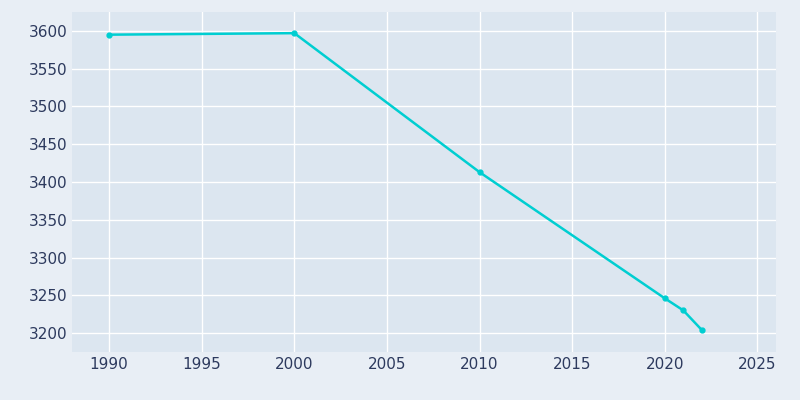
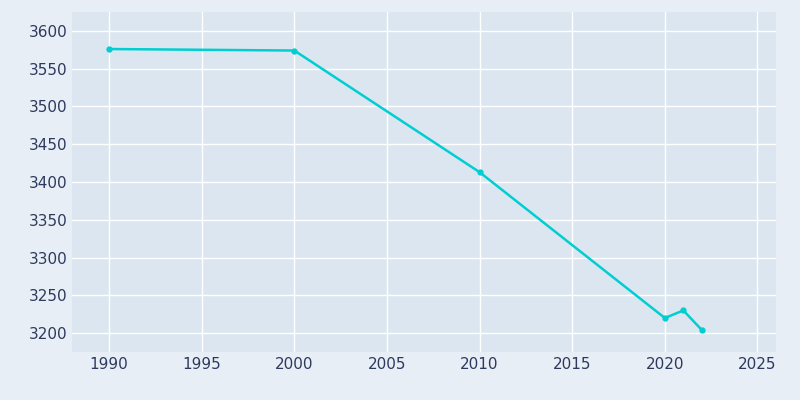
1990: 3595 -> 3576
2000: 3597 -> 3574
2020: 3246 -> 3220
